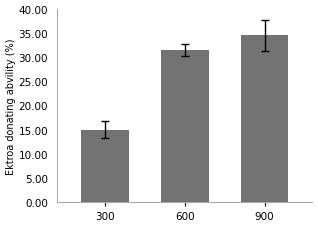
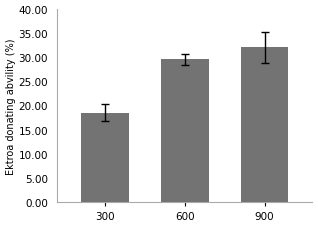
300: 15.0 -> 18.5
600: 31.5 -> 29.5
900: 34.5 -> 32.0
